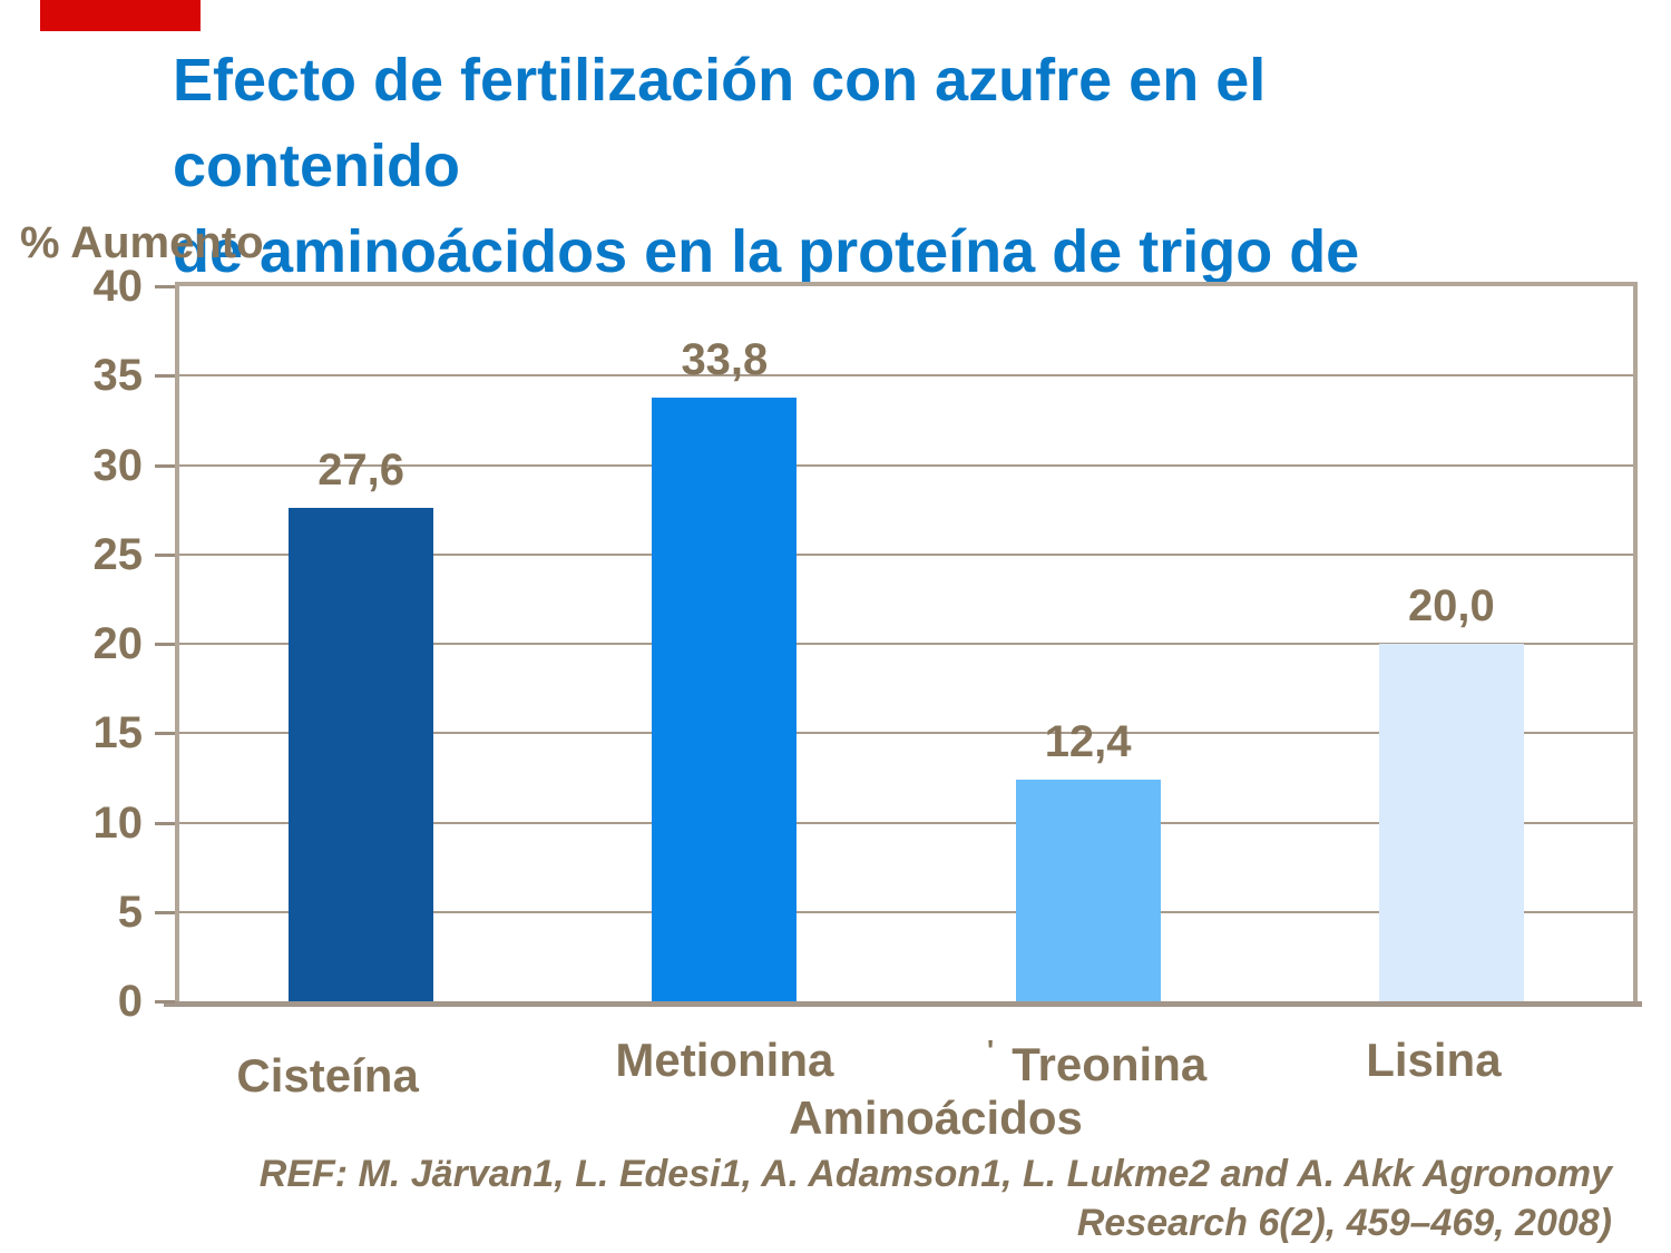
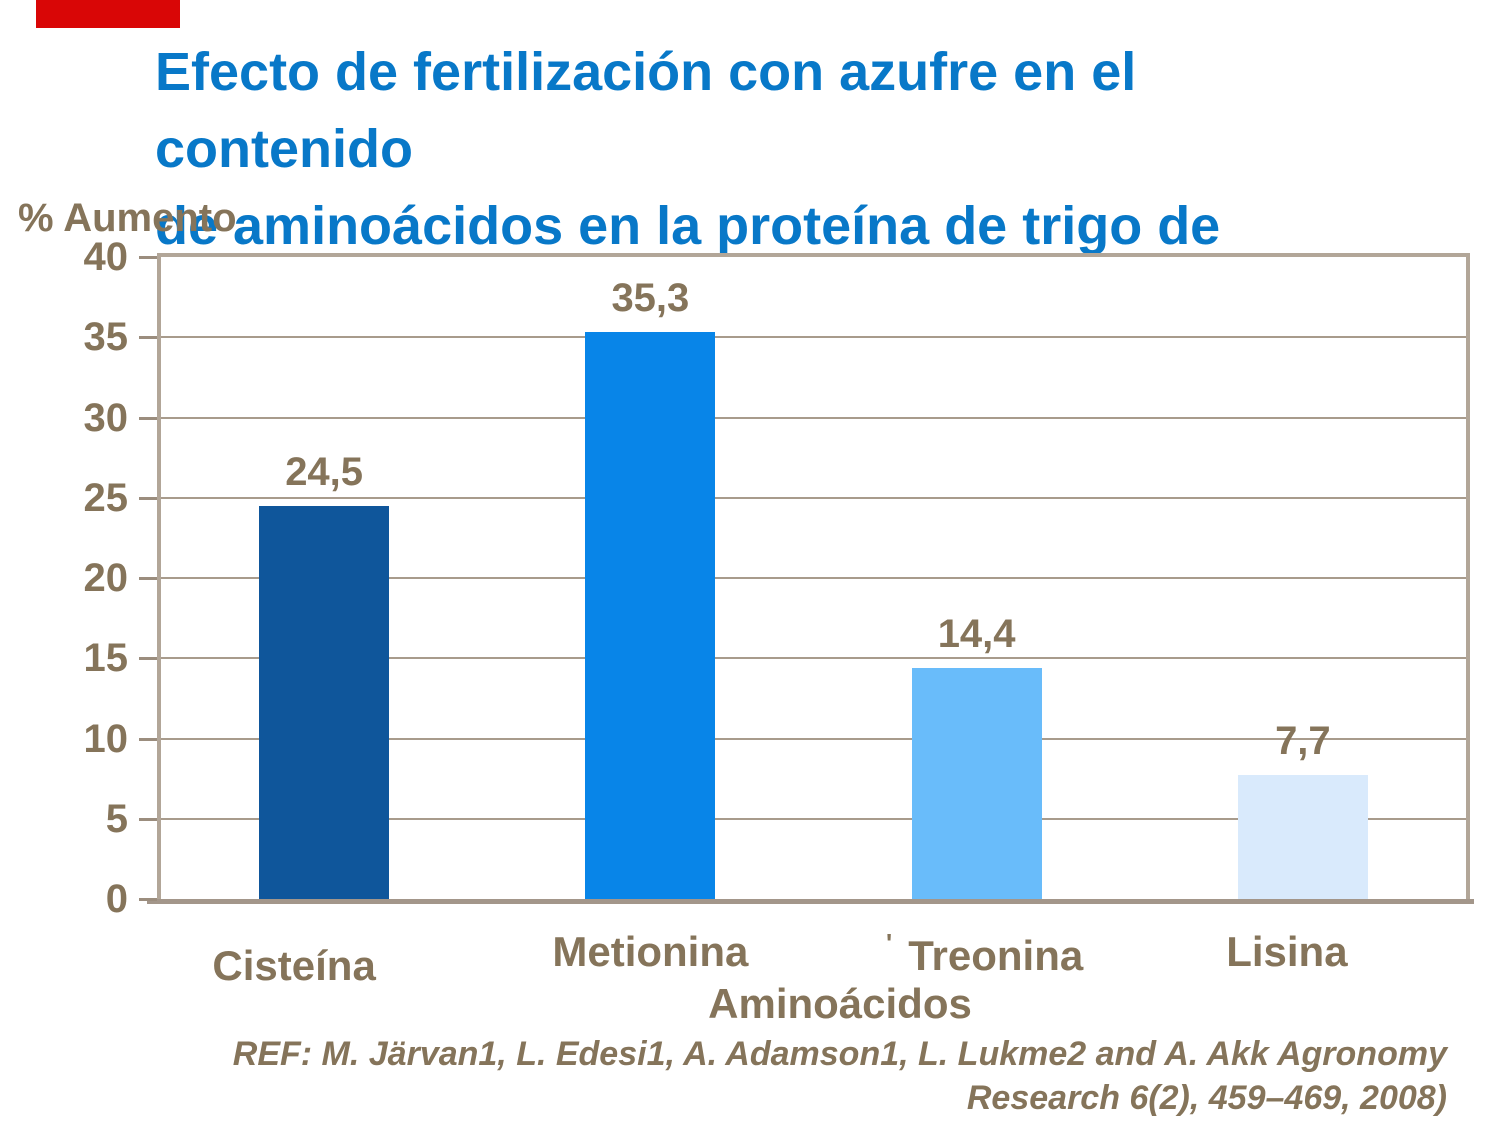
Cisteína: 27,6 -> 24,5
Metionina: 33,8 -> 35,3
Treonina: 12,4 -> 14,4
Lisina: 20,0 -> 7,7
